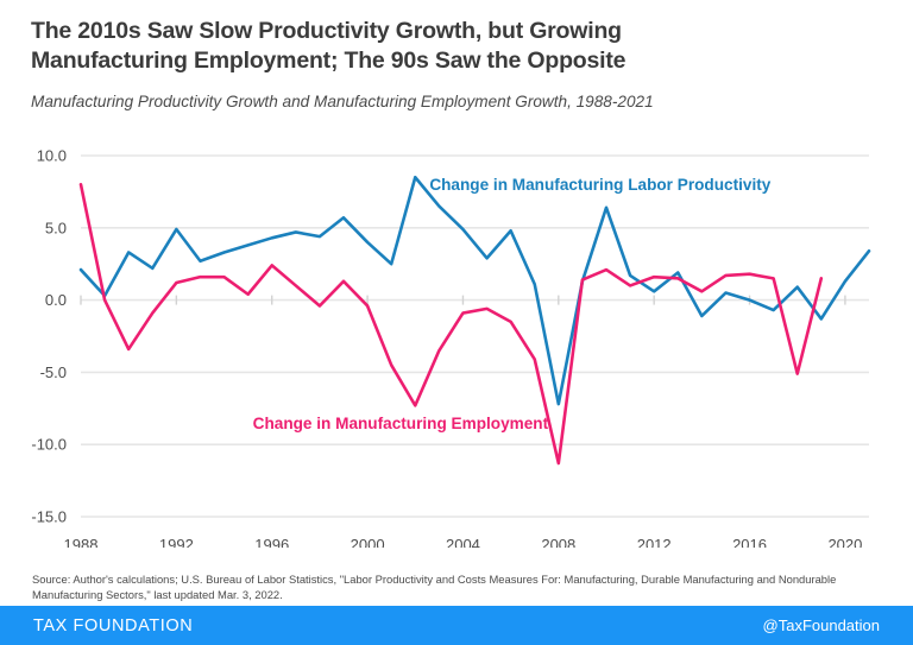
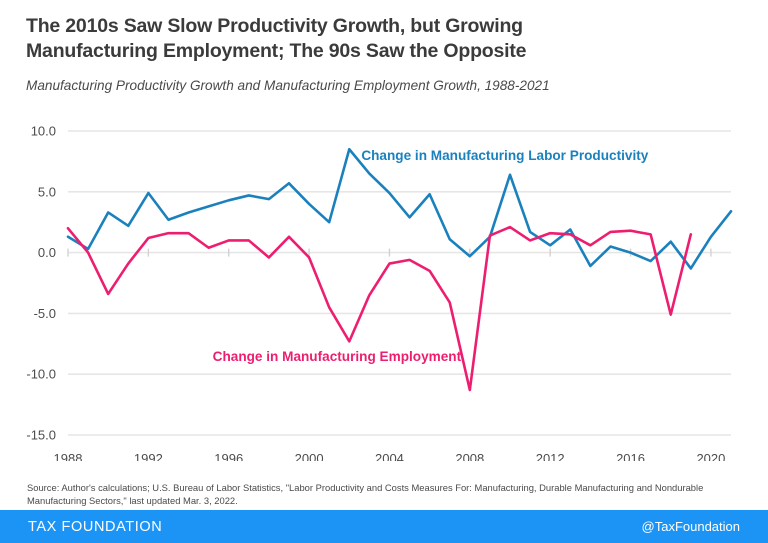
Change in Manufacturing Labor Productivity/1988: 2.1 -> 1.3
Change in Manufacturing Employment/1988: 8.0 -> 2.0
Change in Manufacturing Employment/1996: 2.4 -> 1.0
Change in Manufacturing Labor Productivity/2008: -7.2 -> -0.3
